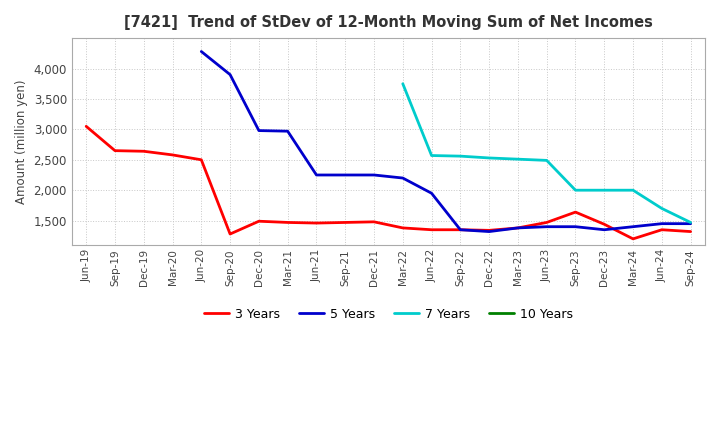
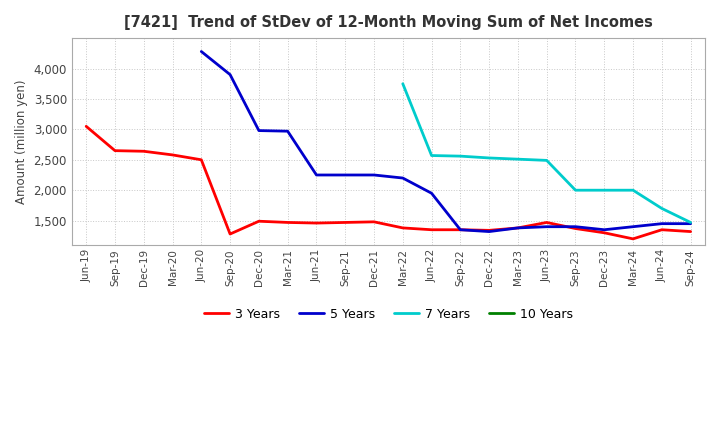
3 Years/Sep-23: 1,640 -> 1,370
3 Years/Dec-23: 1,440 -> 1,300
